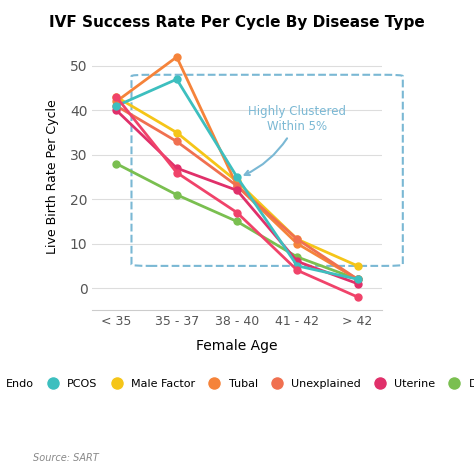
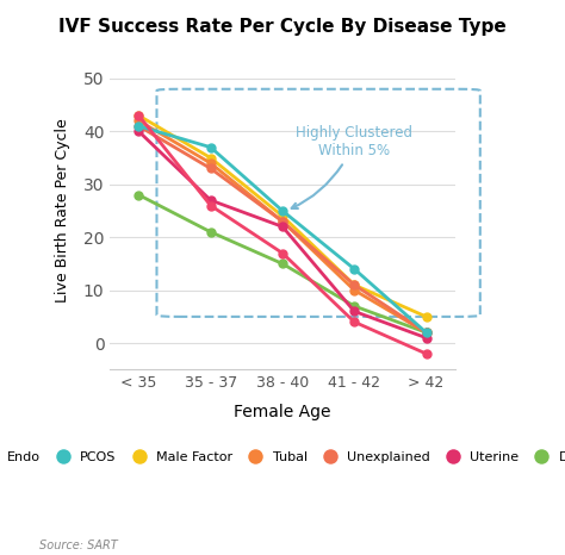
PCOS/35 - 37: 47 -> 37
Tubal/35 - 37: 52 -> 34
PCOS/41 - 42: 5 -> 14
